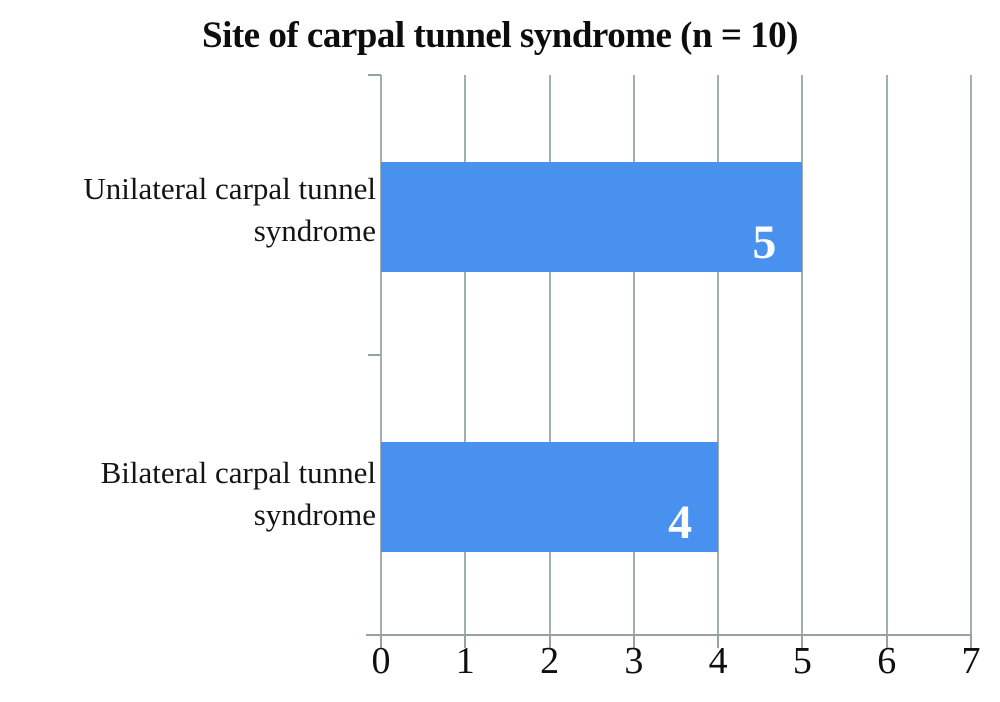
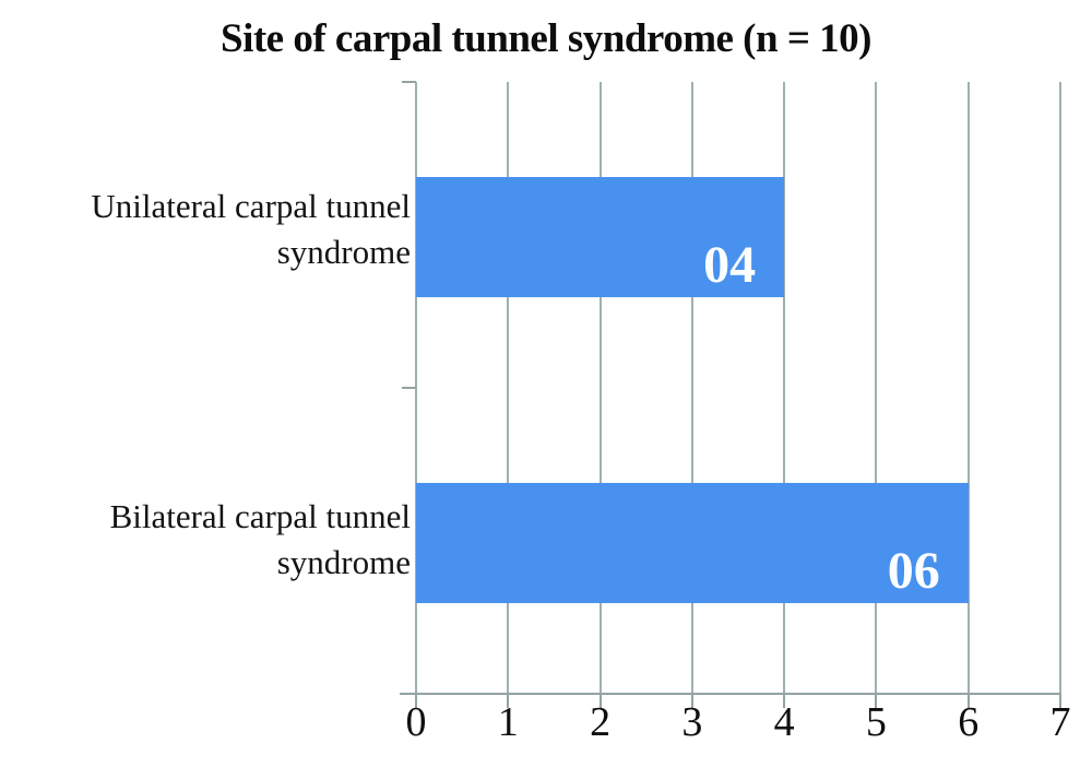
Unilateral carpal tunnel syndrome: 5 -> 04
Bilateral carpal tunnel syndrome: 4 -> 06
